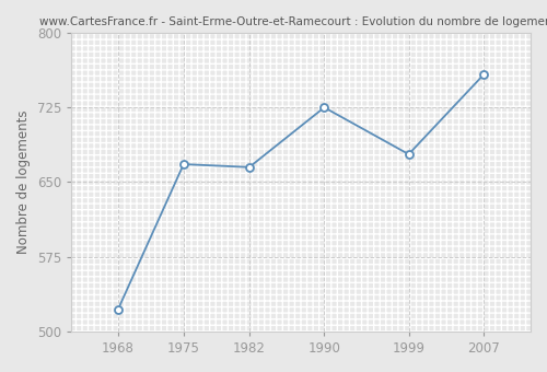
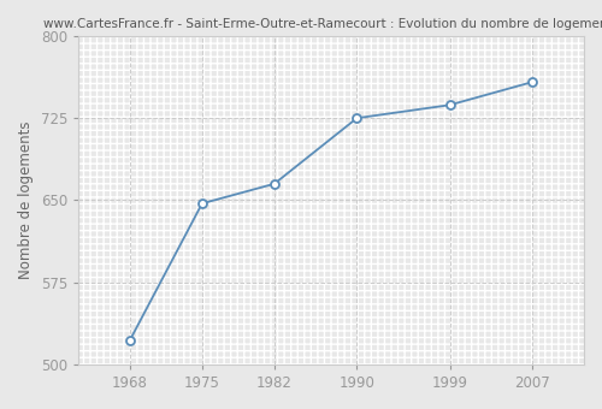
1975: 668 -> 647
1999: 678 -> 737
